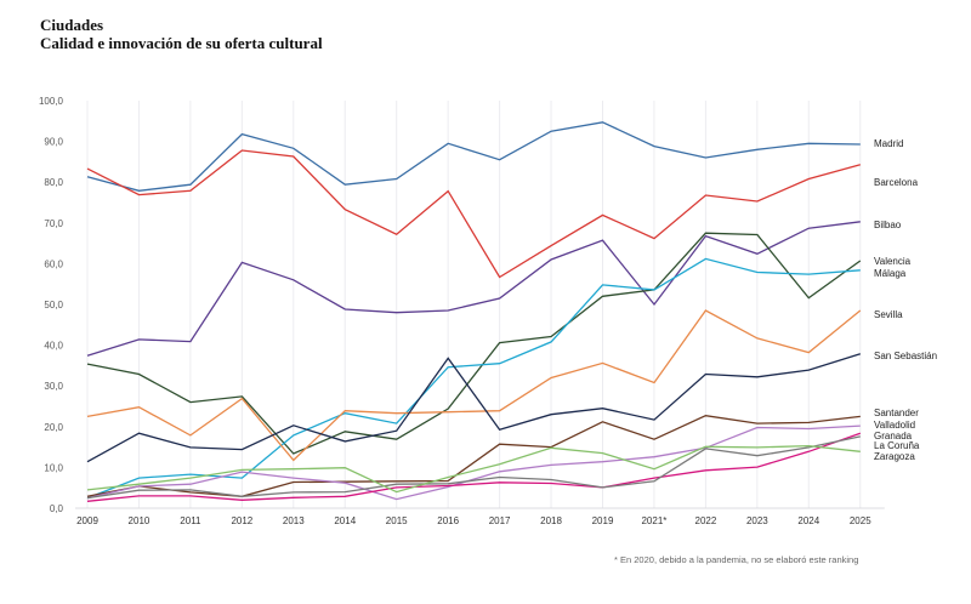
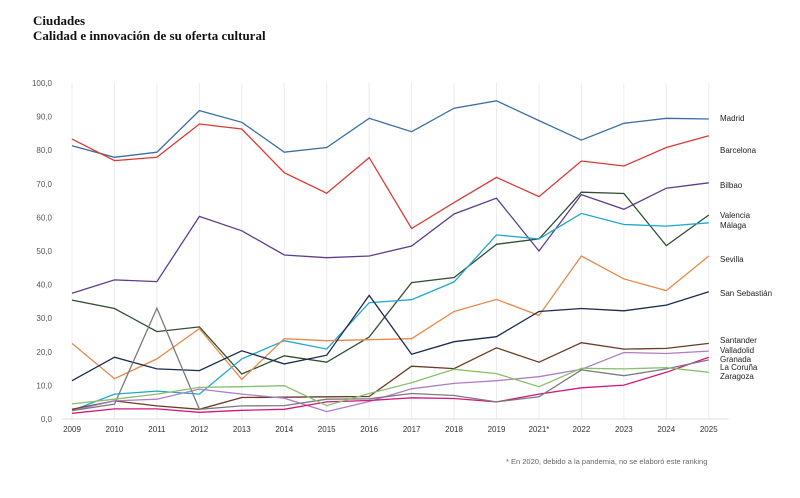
Sevilla/2010: 25 -> 12
La Coruña/2011: 4 -> 33
San Sebastián/2021*: 22 -> 32
Madrid/2022: 86 -> 83
